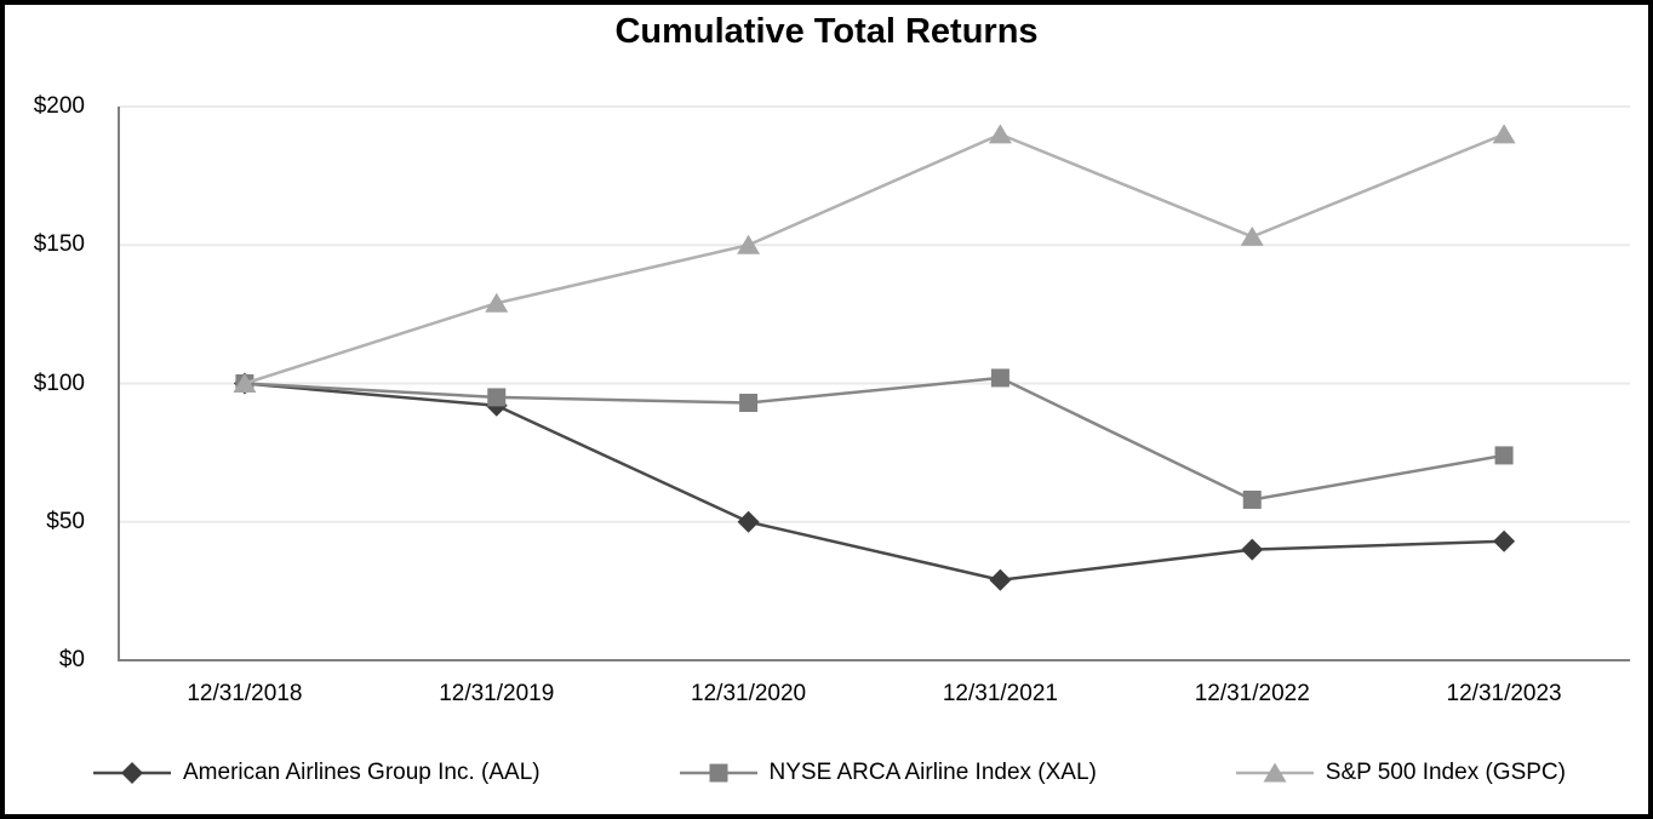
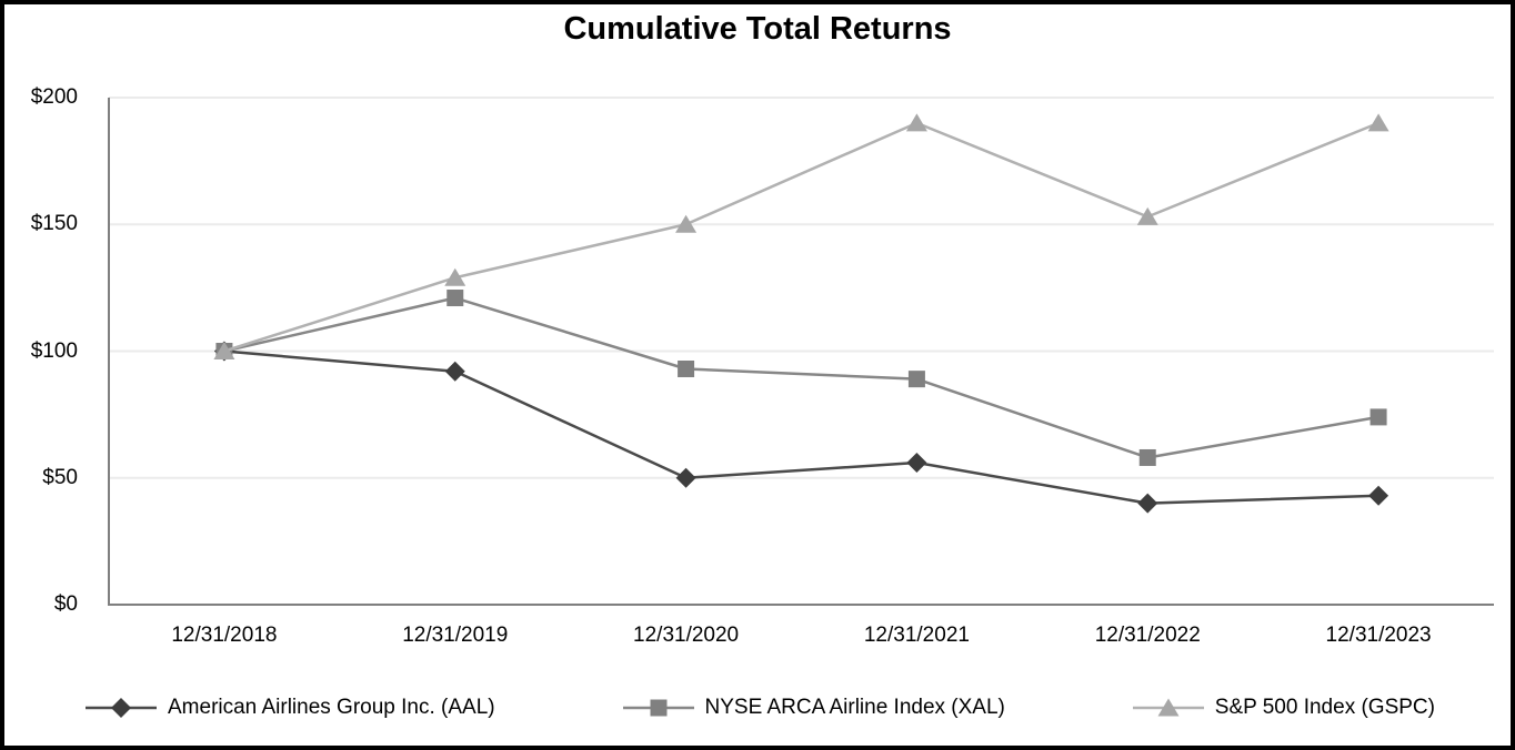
NYSE ARCA Airline Index (XAL)/12/31/2019: $95 -> $121
American Airlines Group Inc. (AAL)/12/31/2021: $29 -> $56
NYSE ARCA Airline Index (XAL)/12/31/2021: $102 -> $89
